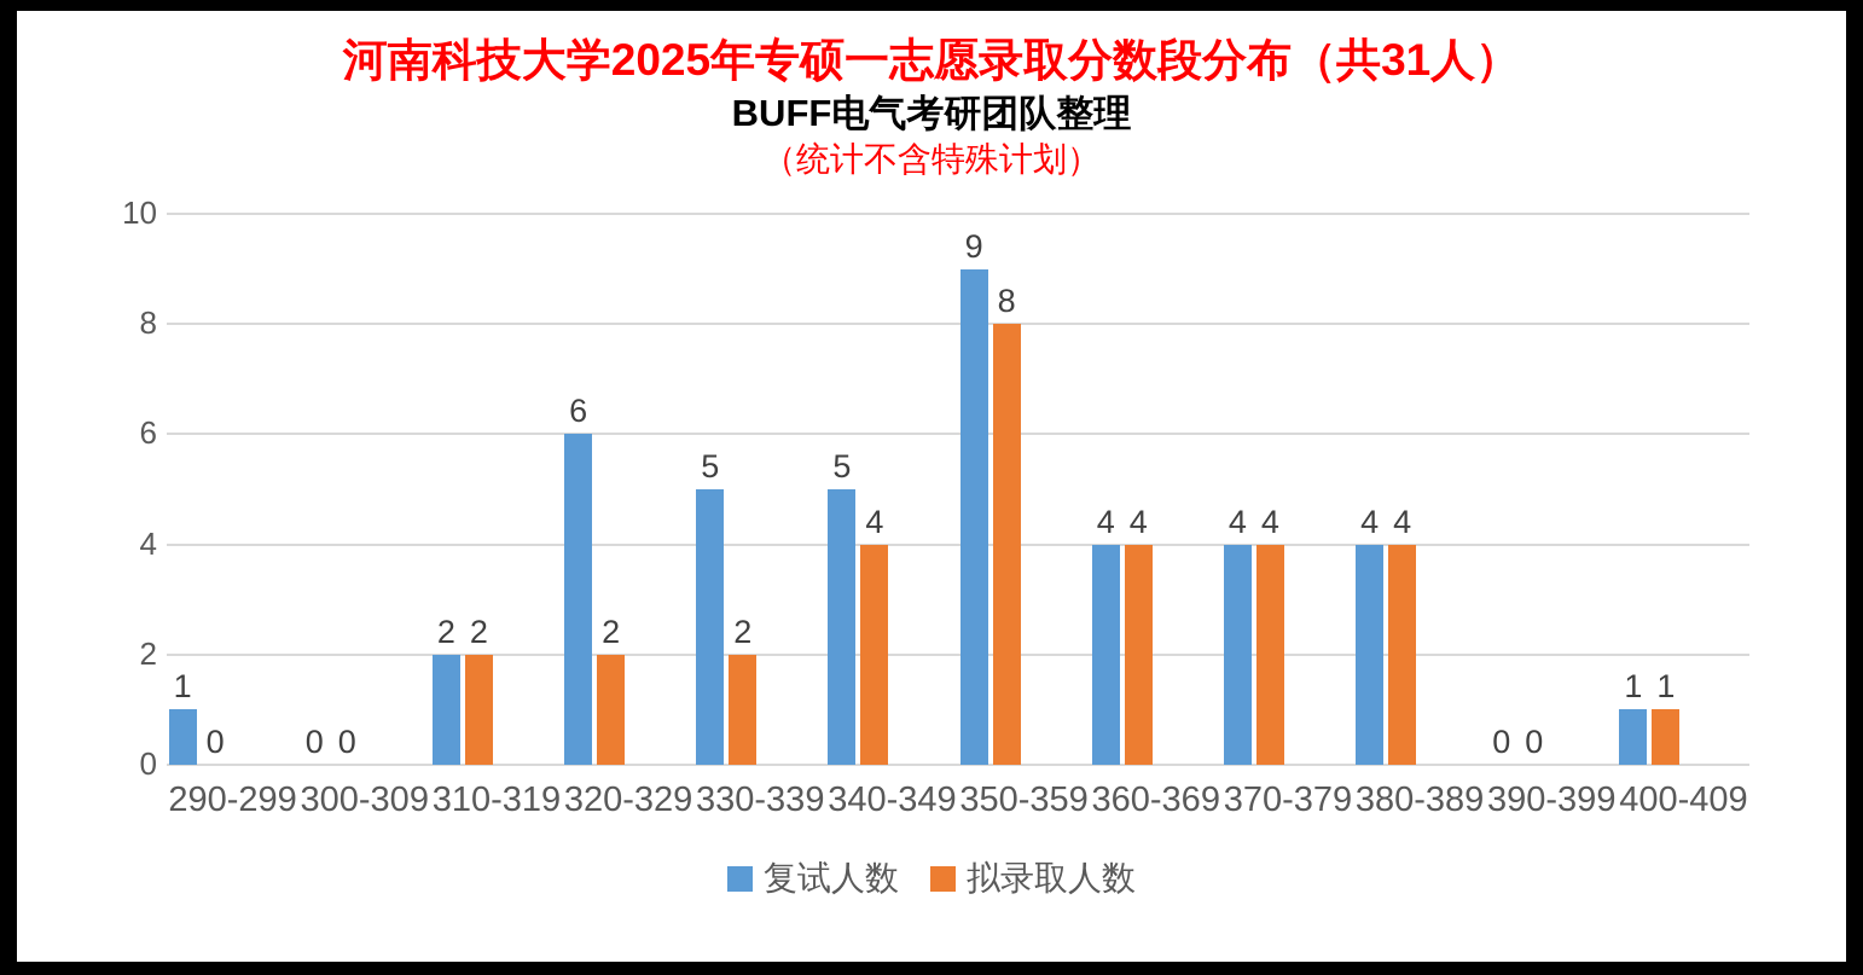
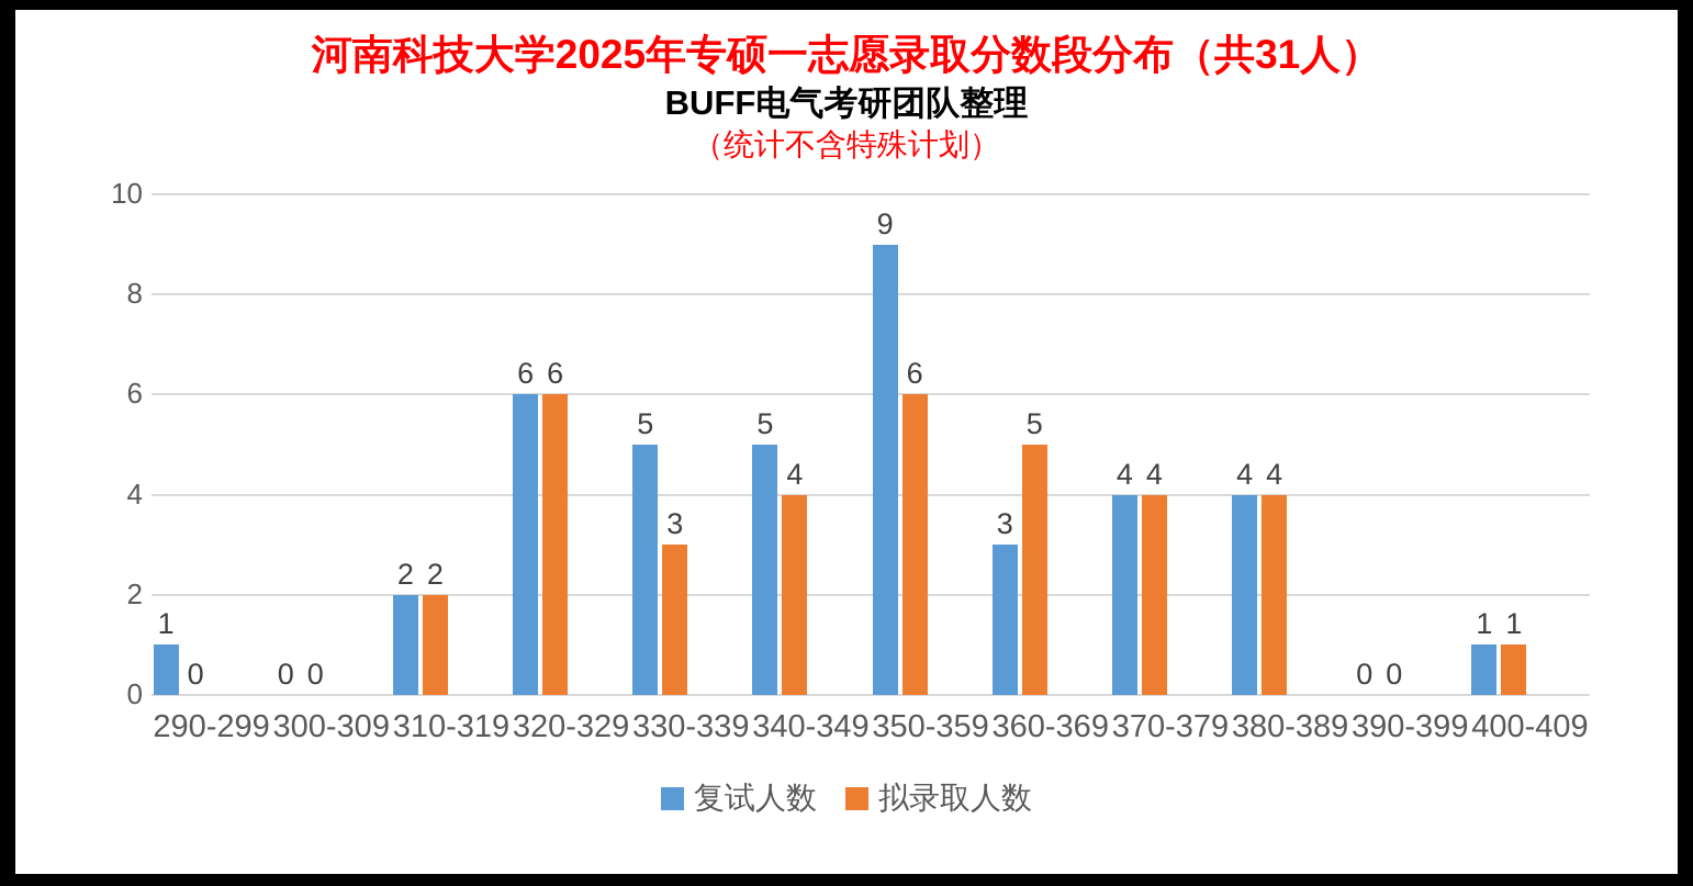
拟录取人数/320-329: 2 -> 6
拟录取人数/330-339: 2 -> 3
拟录取人数/350-359: 8 -> 6
复试人数/360-369: 4 -> 3
拟录取人数/360-369: 4 -> 5
